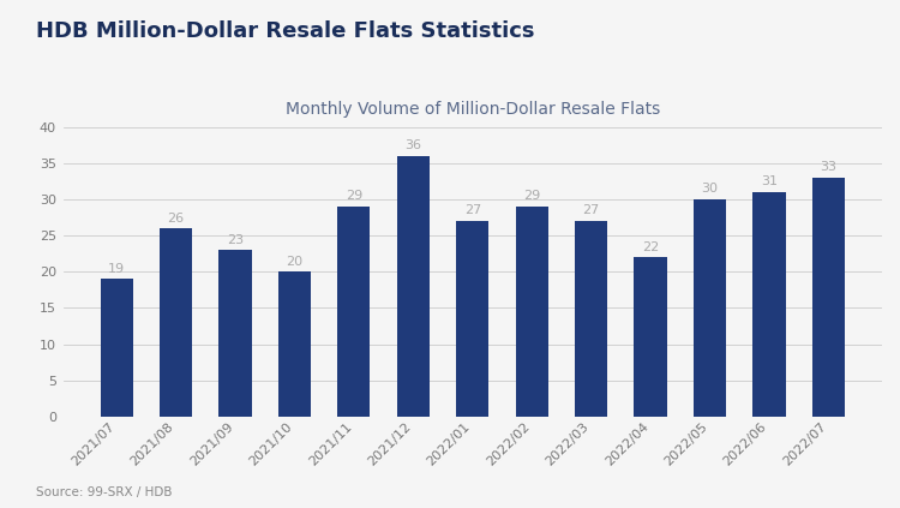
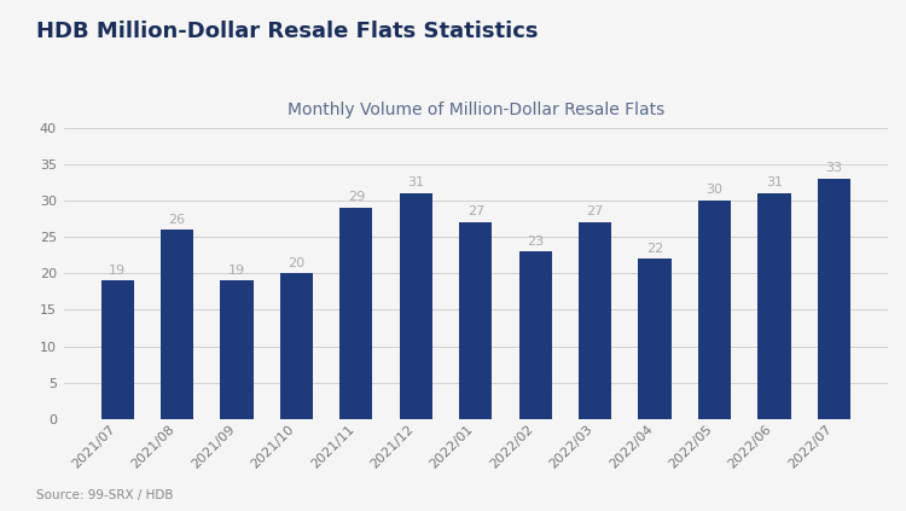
2021/09: 23 -> 19
2021/12: 36 -> 31
2022/02: 29 -> 23
